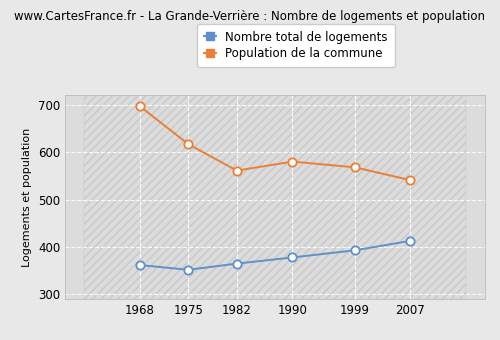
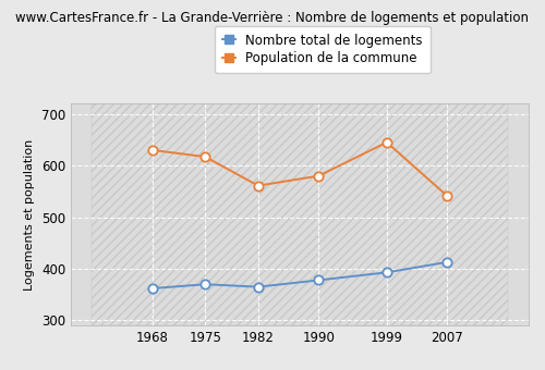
Population de la commune/1968: 697 -> 630
Nombre total de logements/1975: 352 -> 370
Population de la commune/1999: 568 -> 645
